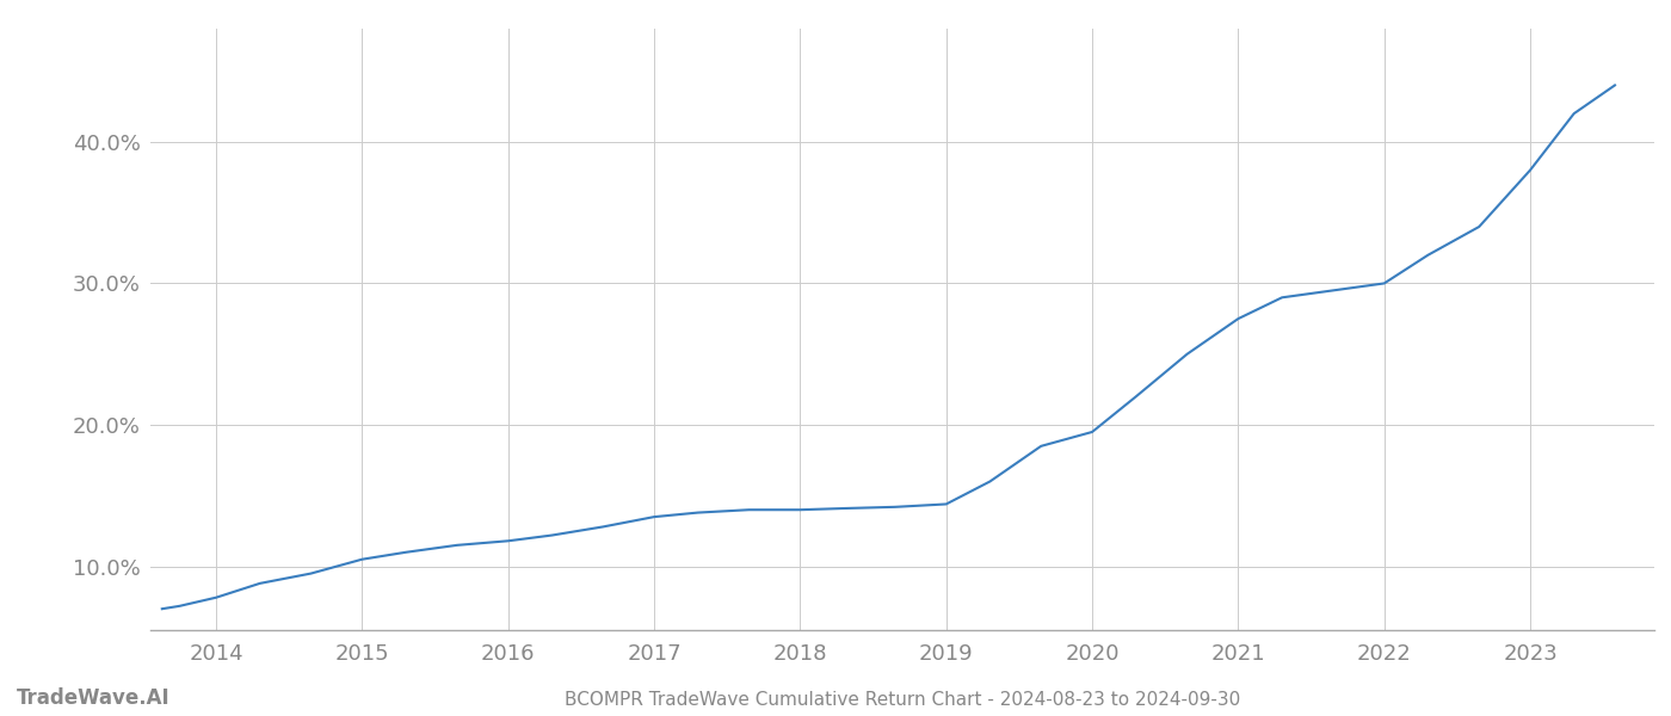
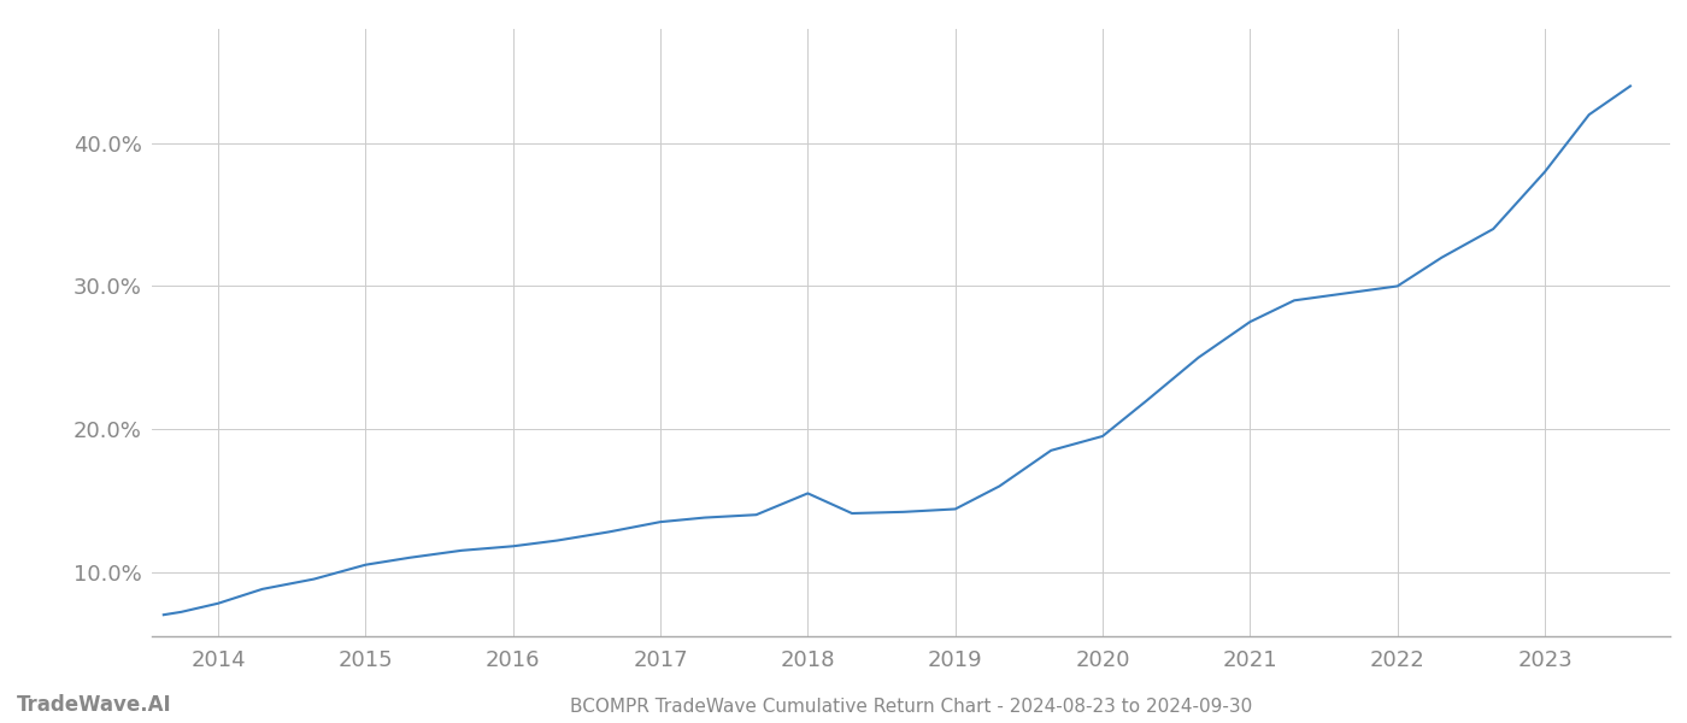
2018: 14.0% -> 15.5%
